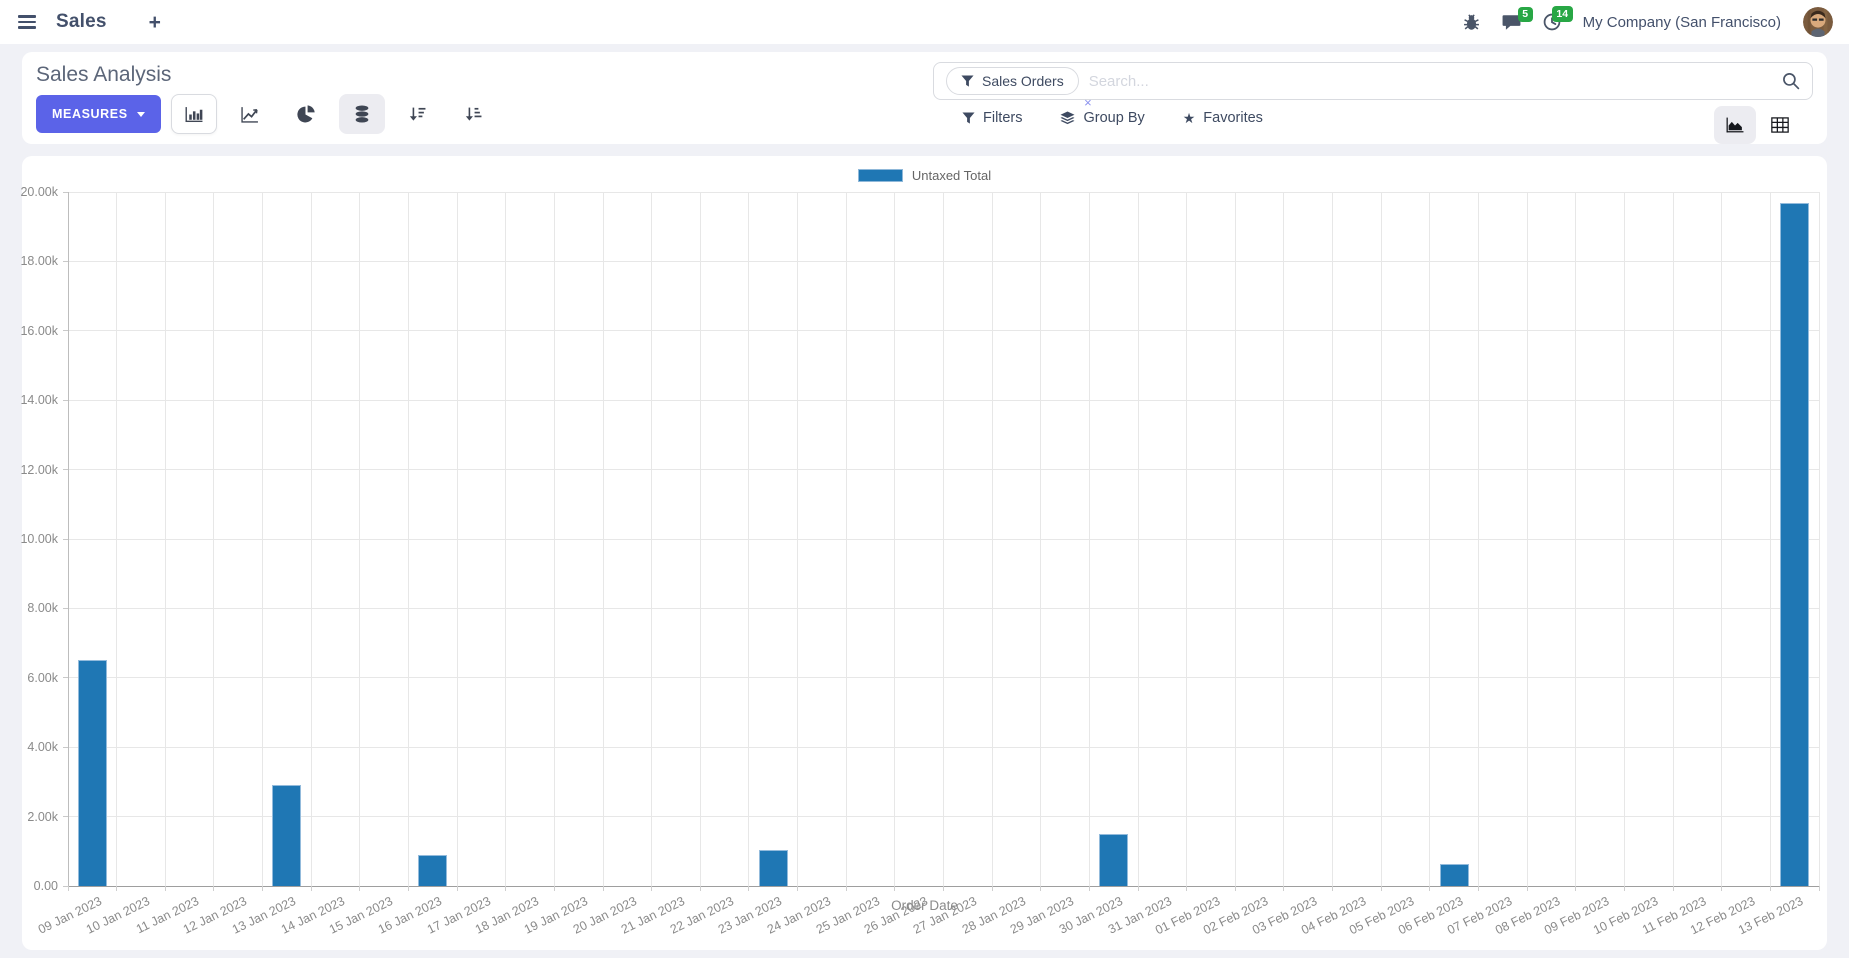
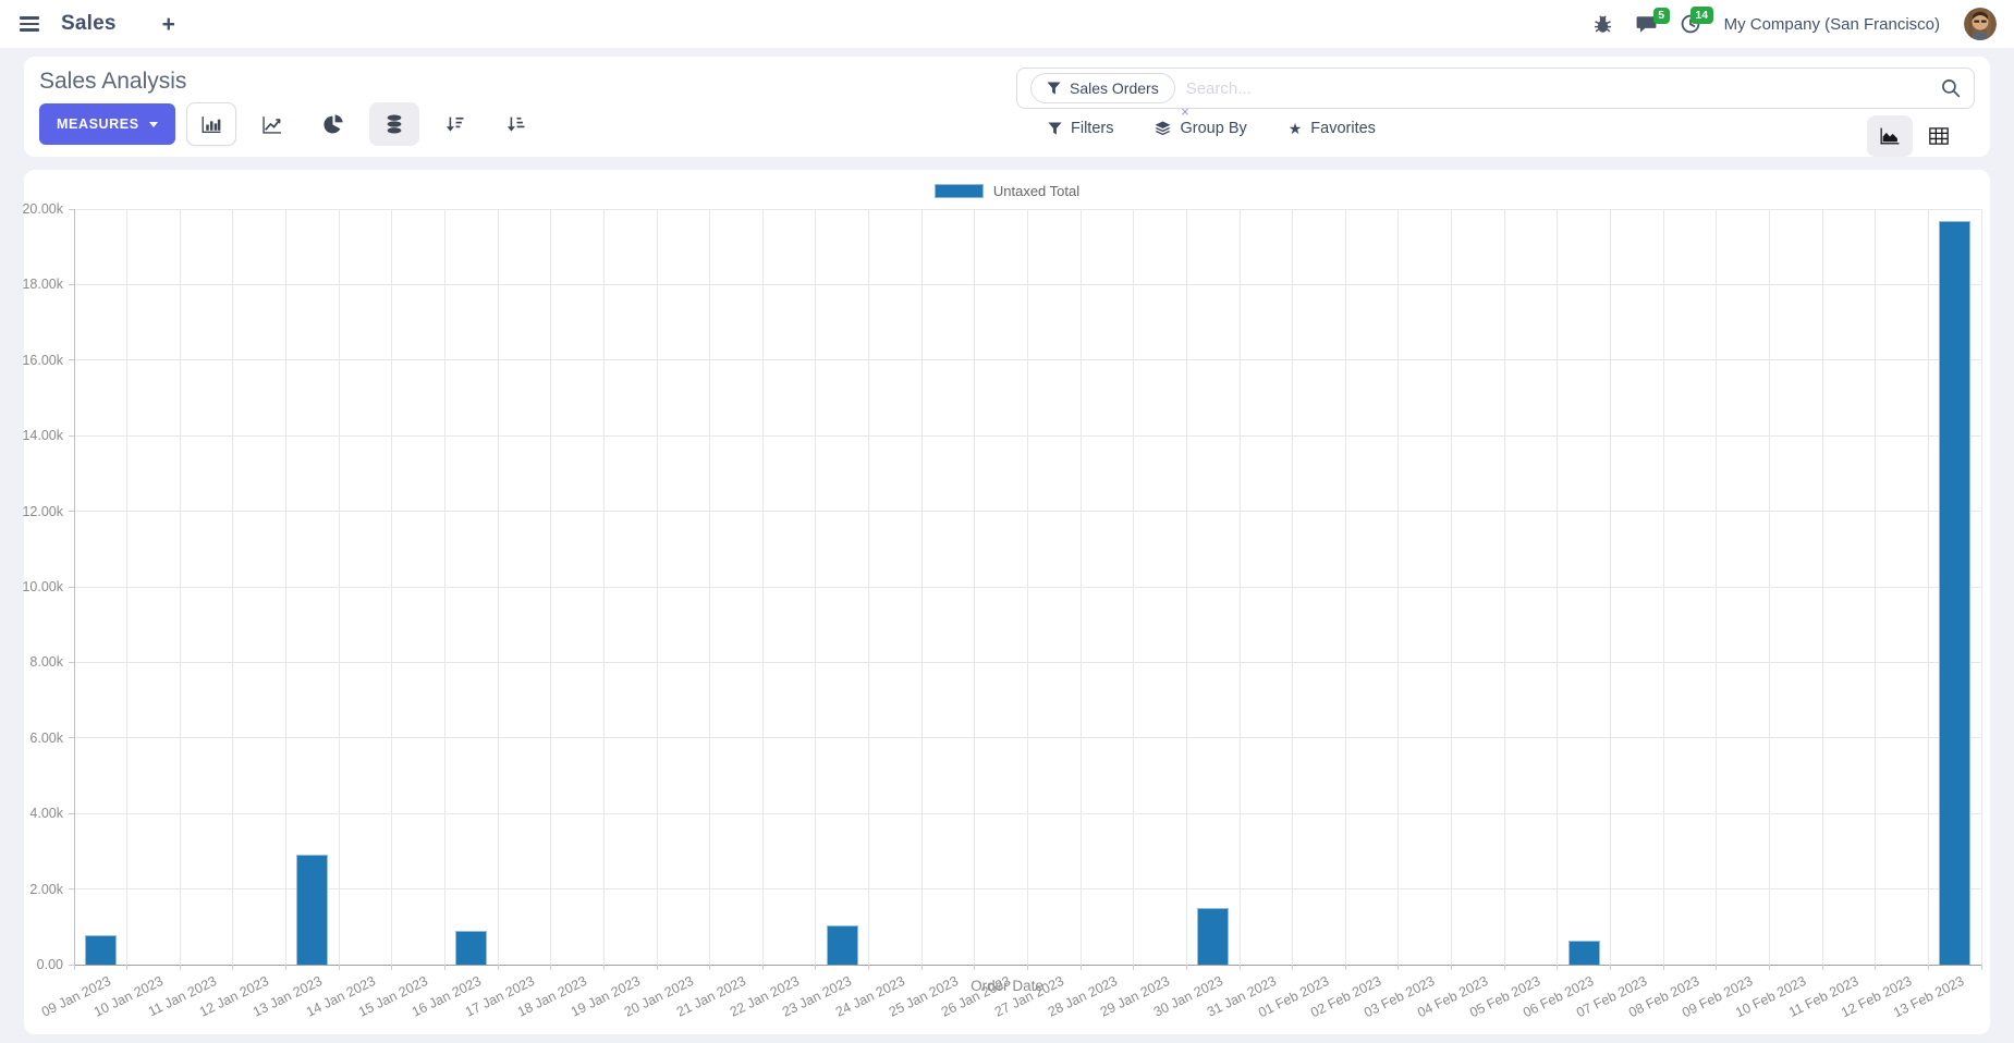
09 Jan 2023: 6.5k -> 0.8k
